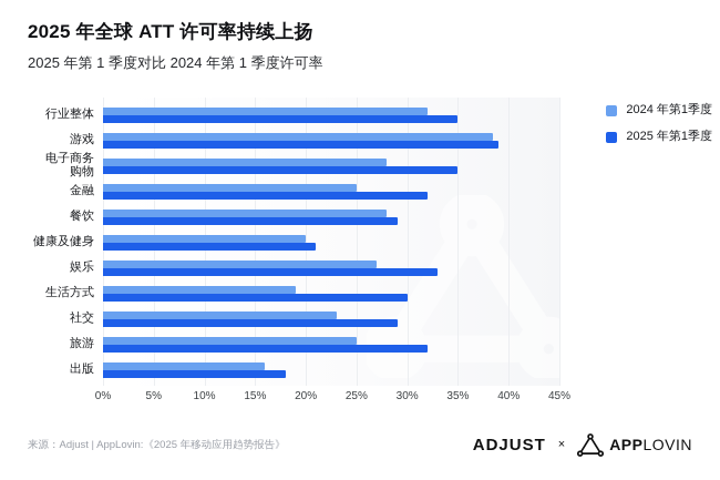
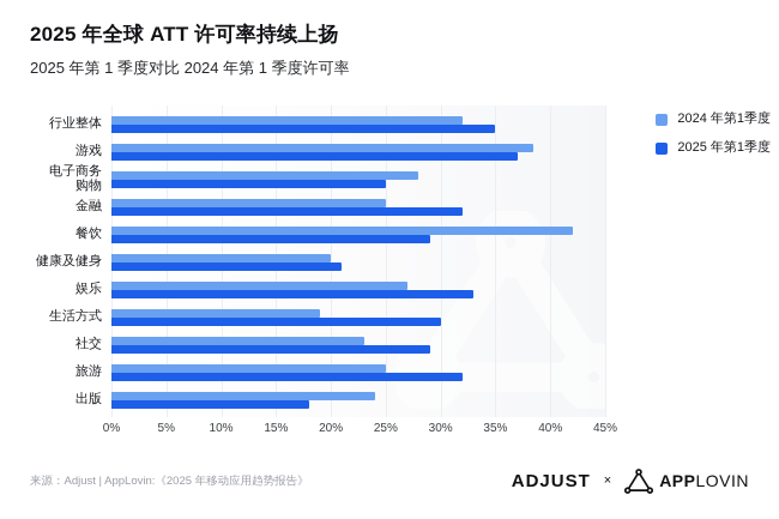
2025 年第1季度/游戏: 39% -> 37%
2025 年第1季度/电子商务 购物: 35% -> 25%
2024 年第1季度/餐饮: 28% -> 42%
2024 年第1季度/出版: 16% -> 24%
